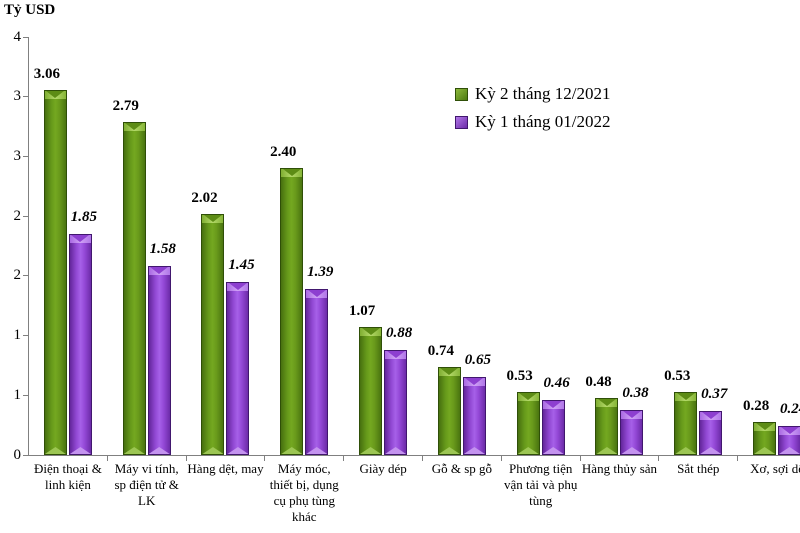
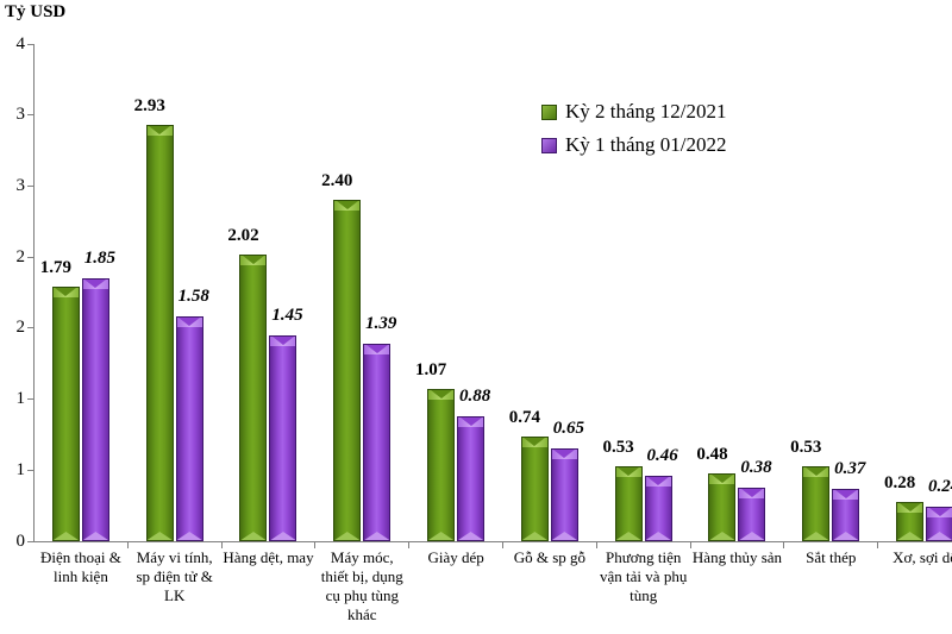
Kỳ 2 tháng 12/2021/Điện thoại & linh kiện: 3.06 -> 1.79
Kỳ 2 tháng 12/2021/Máy vi tính, sp điện tử & LK: 2.79 -> 2.93
